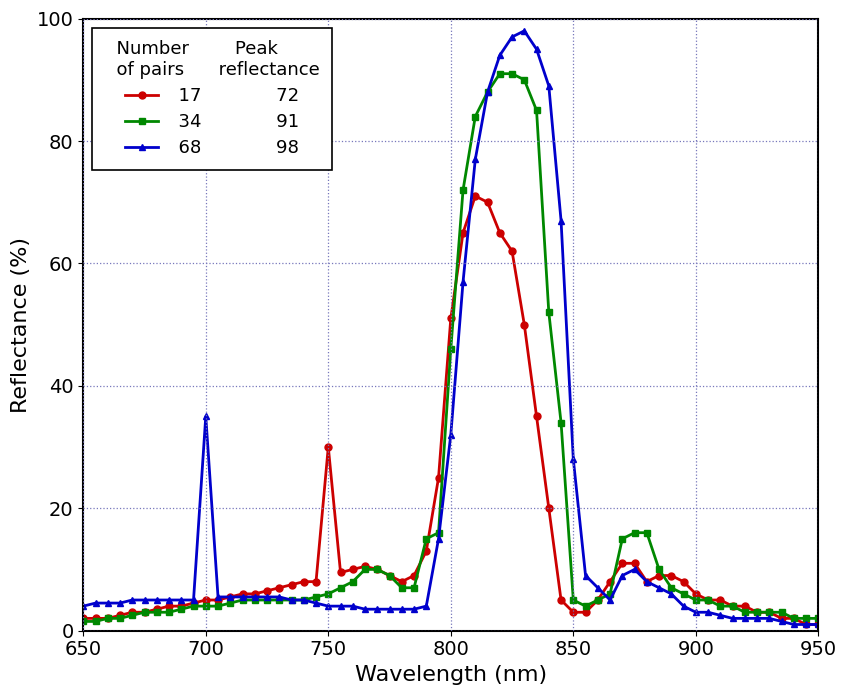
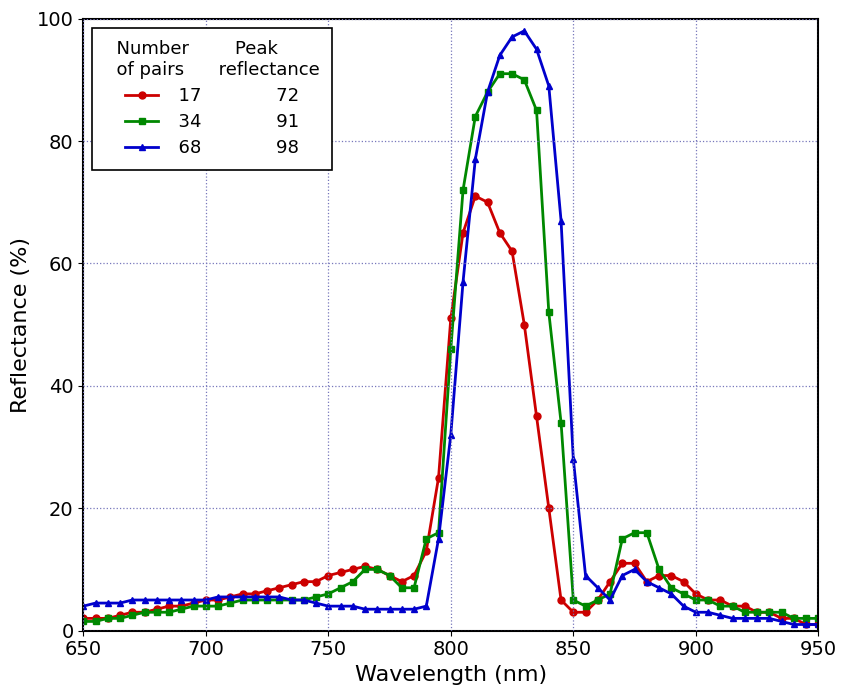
68 98/700: 35.0 -> 5.0
17 72/750: 30.0 -> 9.0
